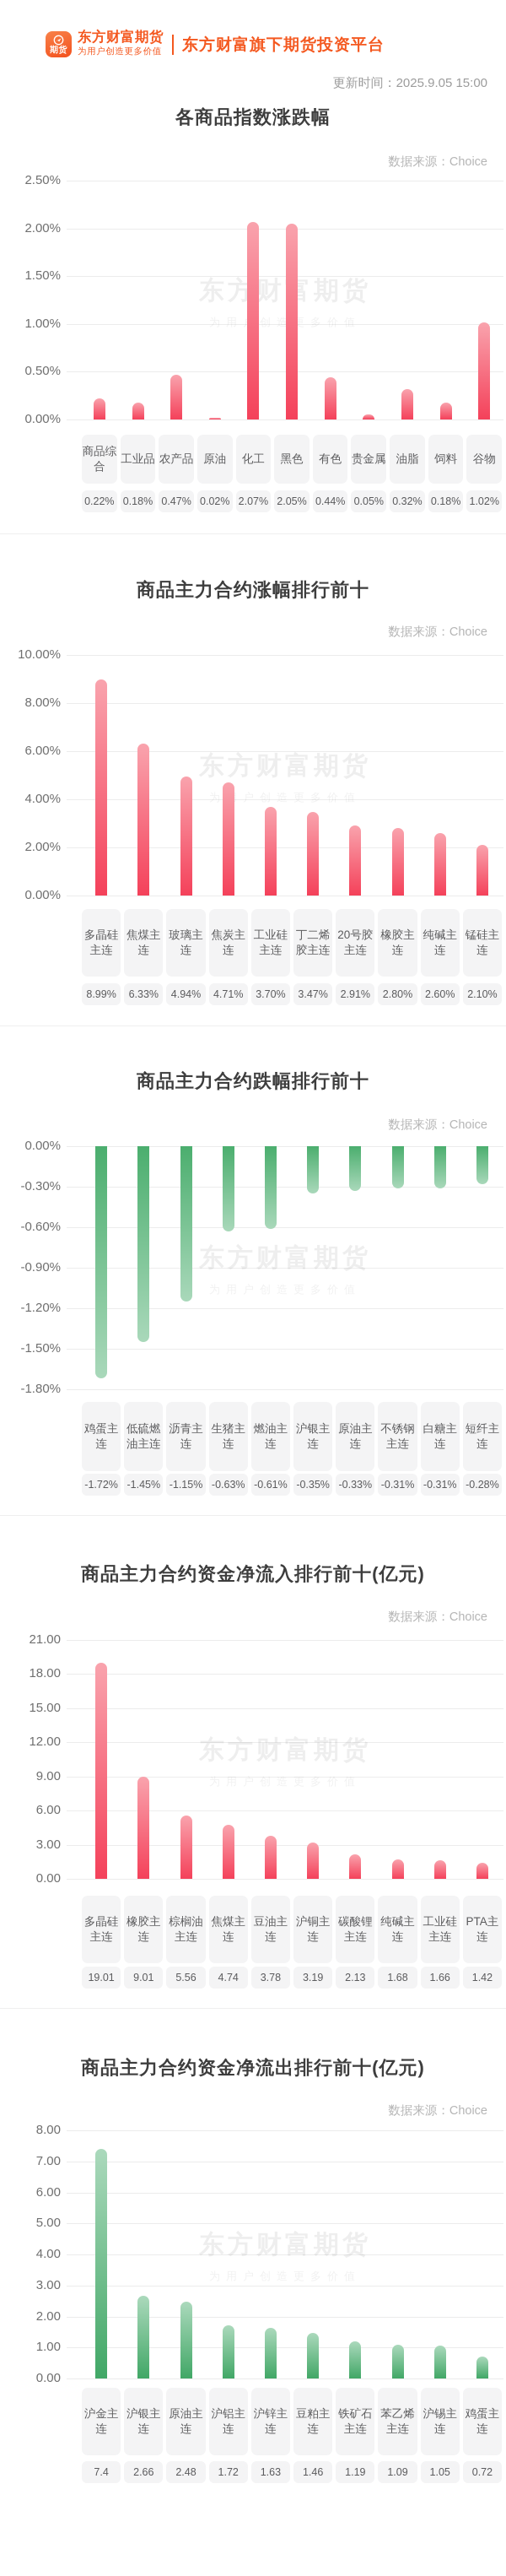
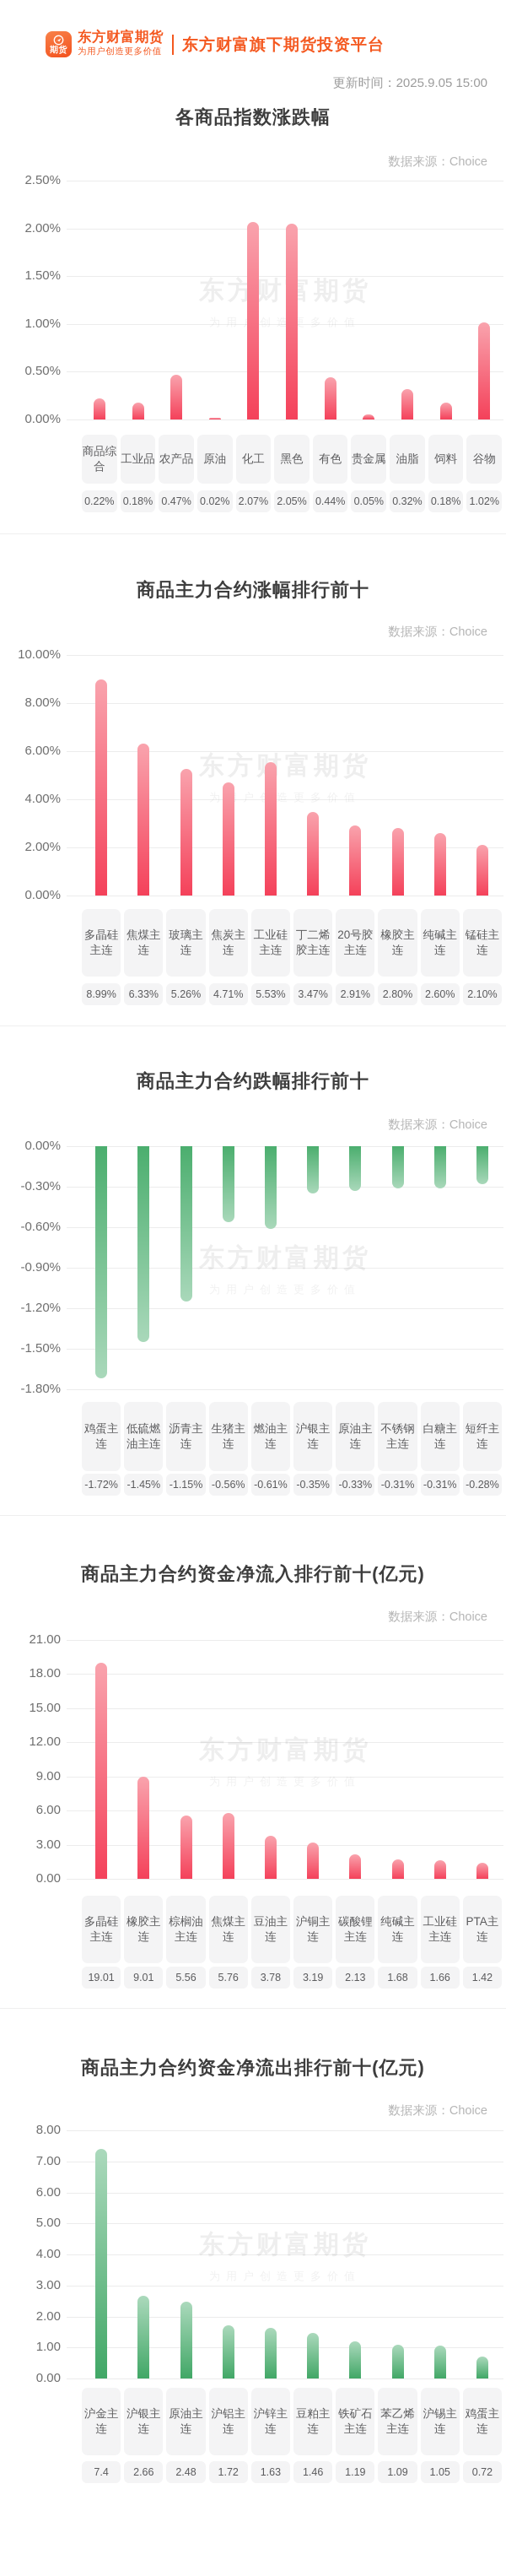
商品主力合约涨幅排行前十/玻璃主连: 4.94% -> 5.26%
商品主力合约涨幅排行前十/工业硅主连: 3.70% -> 5.53%
商品主力合约跌幅排行前十/生猪主连: -0.63% -> -0.56%
商品主力合约资金净流入排行前十(亿元)/焦煤主连: 4.74 -> 5.76
